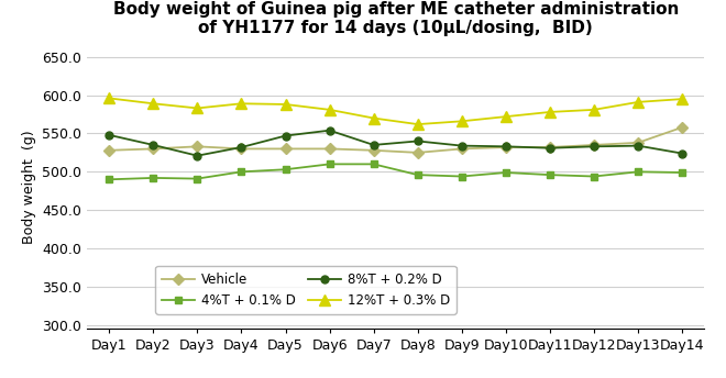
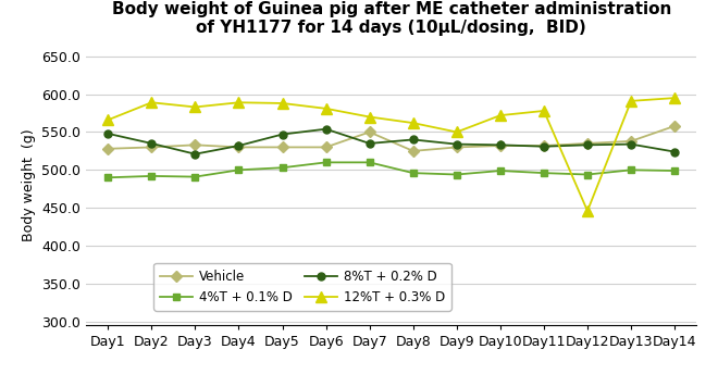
12%T + 0.3% D/Day1: 596 -> 566
Vehicle/Day7: 528 -> 550
12%T + 0.3% D/Day9: 566 -> 550
12%T + 0.3% D/Day12: 581 -> 446
